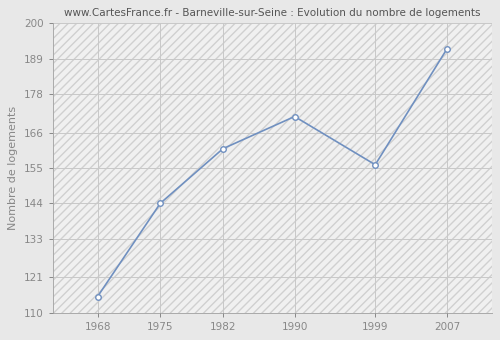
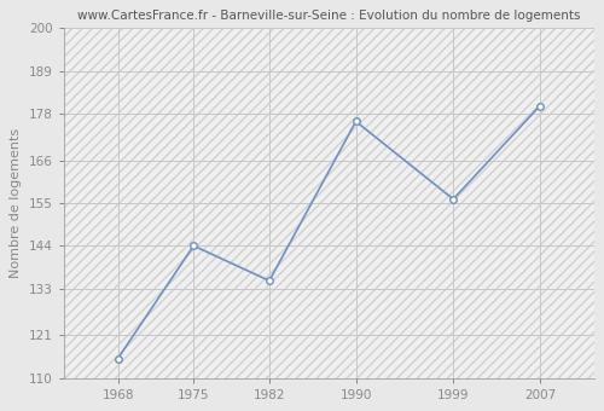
1982: 161 -> 135
1990: 171 -> 176
2007: 192 -> 180
